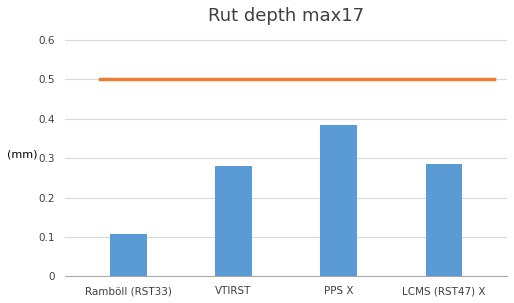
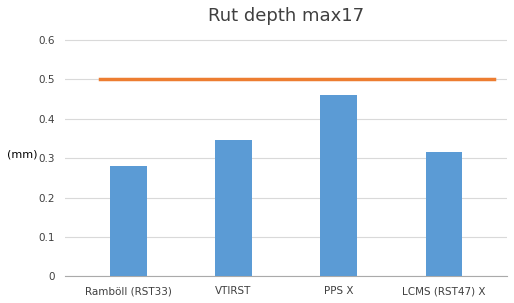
Ramböll (RST33): 0.108 -> 0.280
VTIRST: 0.281 -> 0.345
PPS X: 0.384 -> 0.460
LCMS (RST47) X: 0.286 -> 0.315
